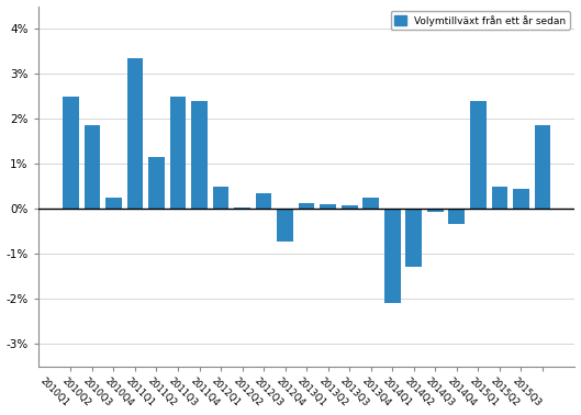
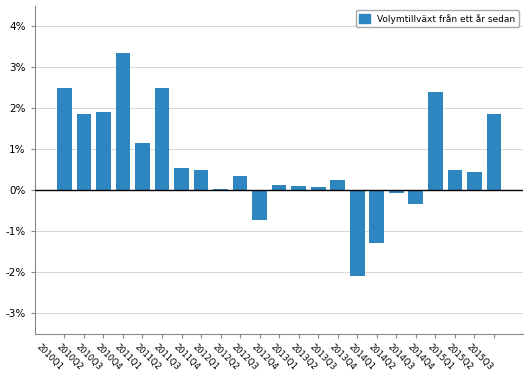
2010Q3: 0.25% -> 1.90%
2011Q3: 2.40% -> 0.55%
